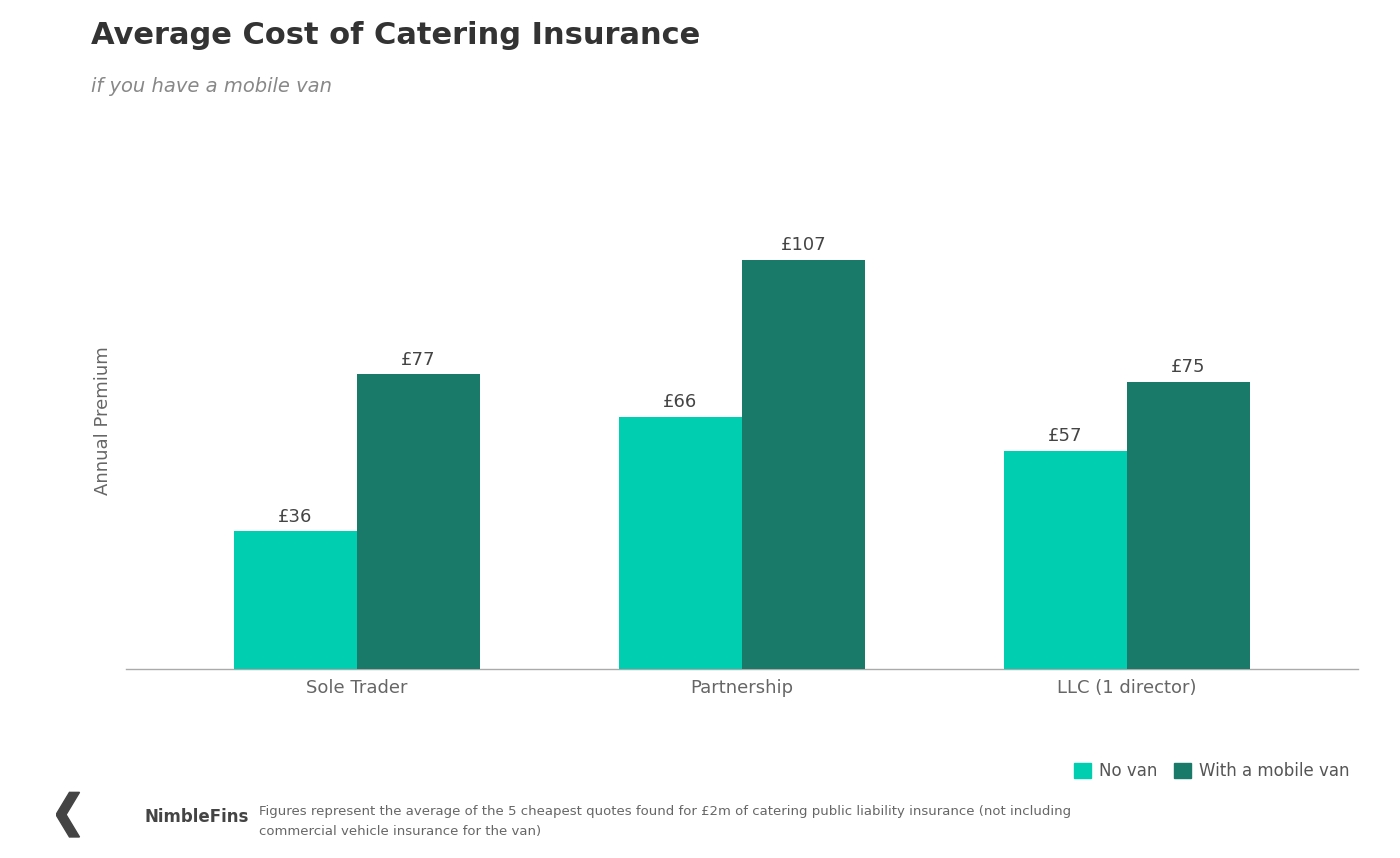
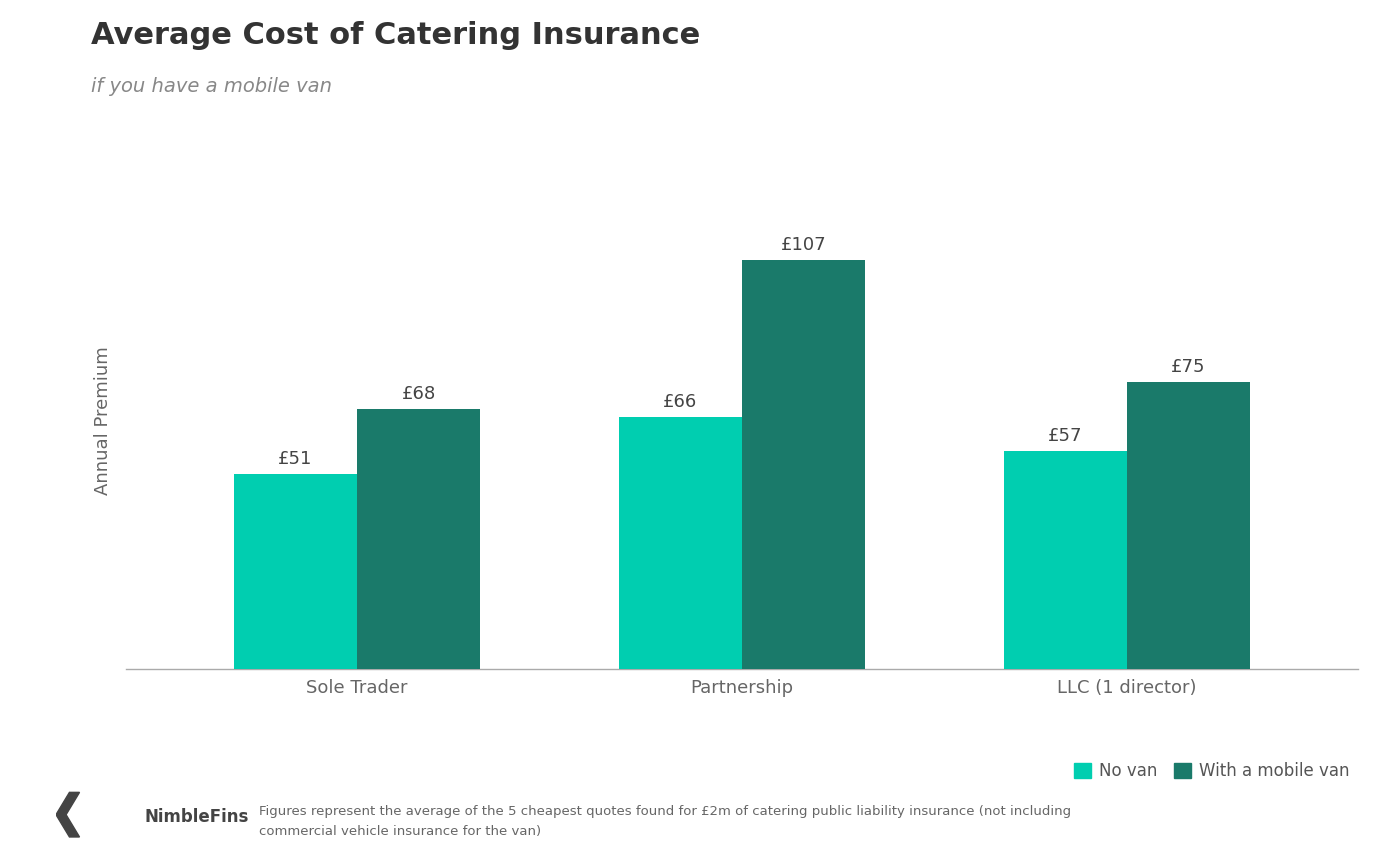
No van/Sole Trader: £36 -> £51
With a mobile van/Sole Trader: £77 -> £68
